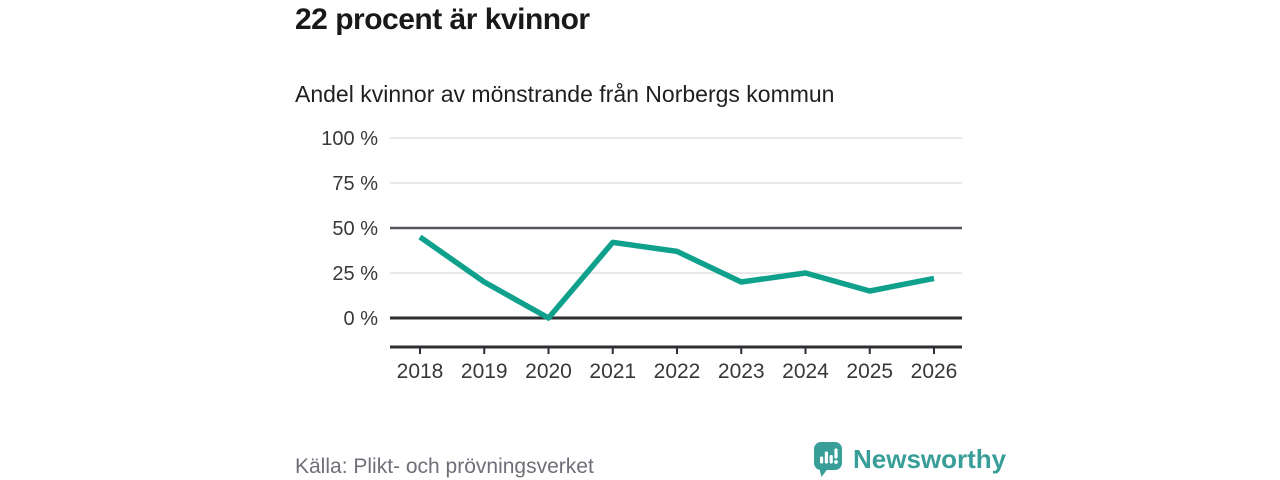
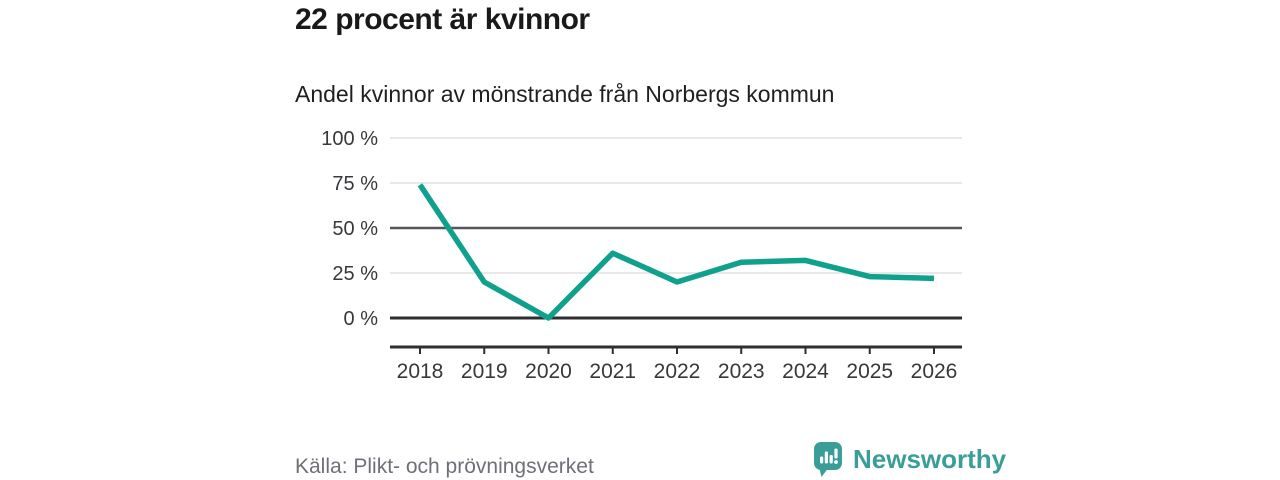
2018: 45% -> 74%
2021: 42% -> 36%
2022: 37% -> 20%
2023: 20% -> 31%
2024: 25% -> 32%
2025: 15% -> 23%
